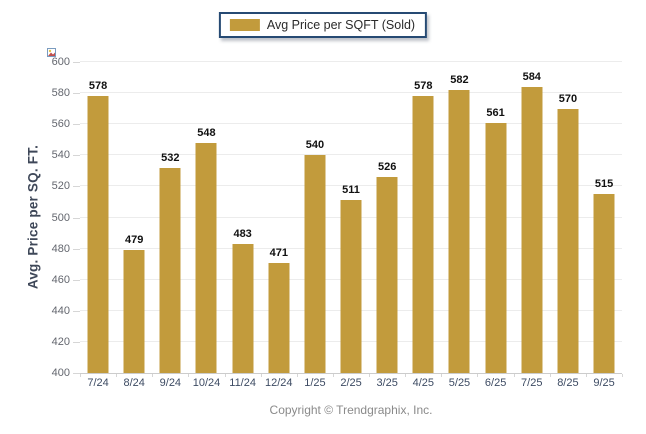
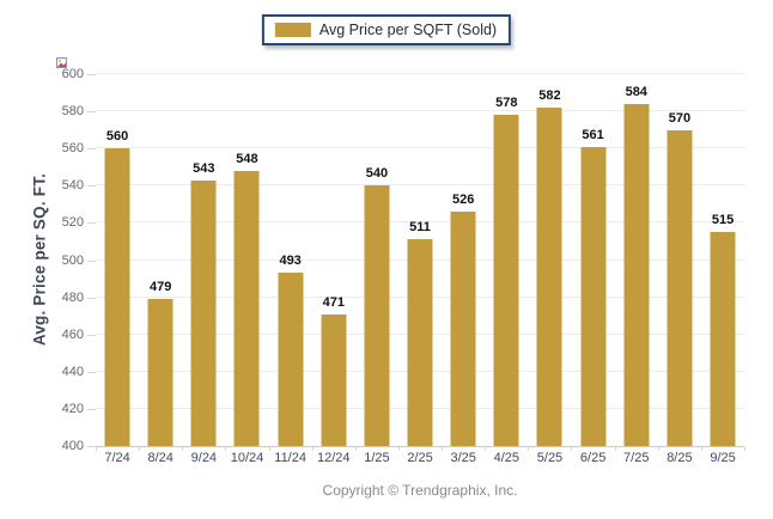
7/24: 578 -> 560
9/24: 532 -> 543
11/24: 483 -> 493
